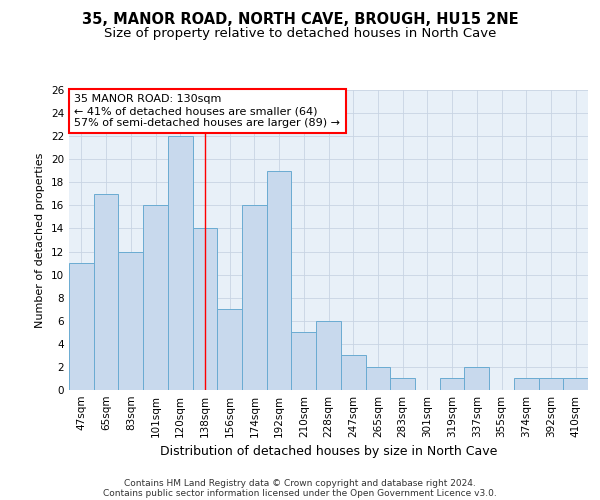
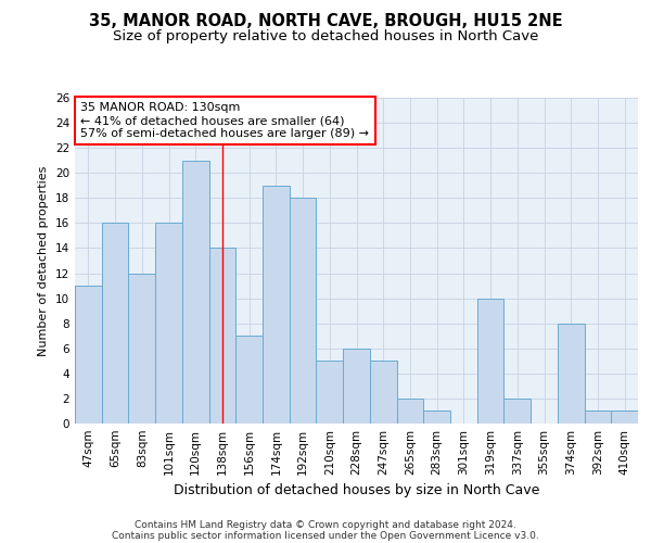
65sqm: 17 -> 16
120sqm: 22 -> 21
174sqm: 16 -> 19
192sqm: 19 -> 18
247sqm: 3 -> 5
319sqm: 1 -> 10
374sqm: 1 -> 8
